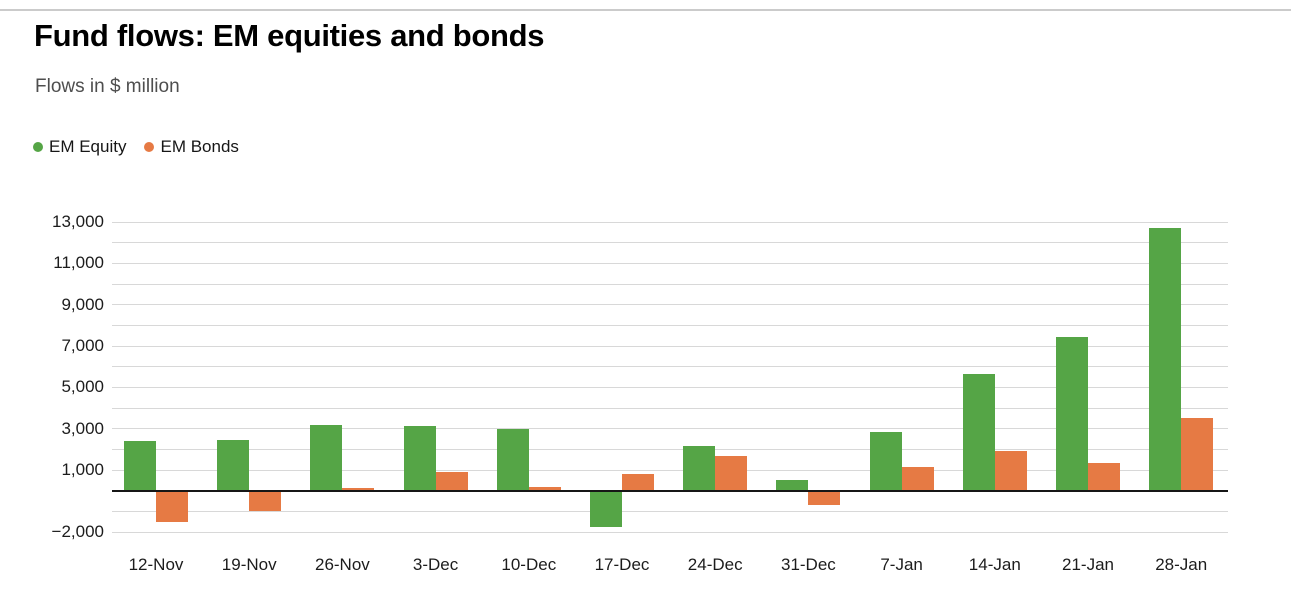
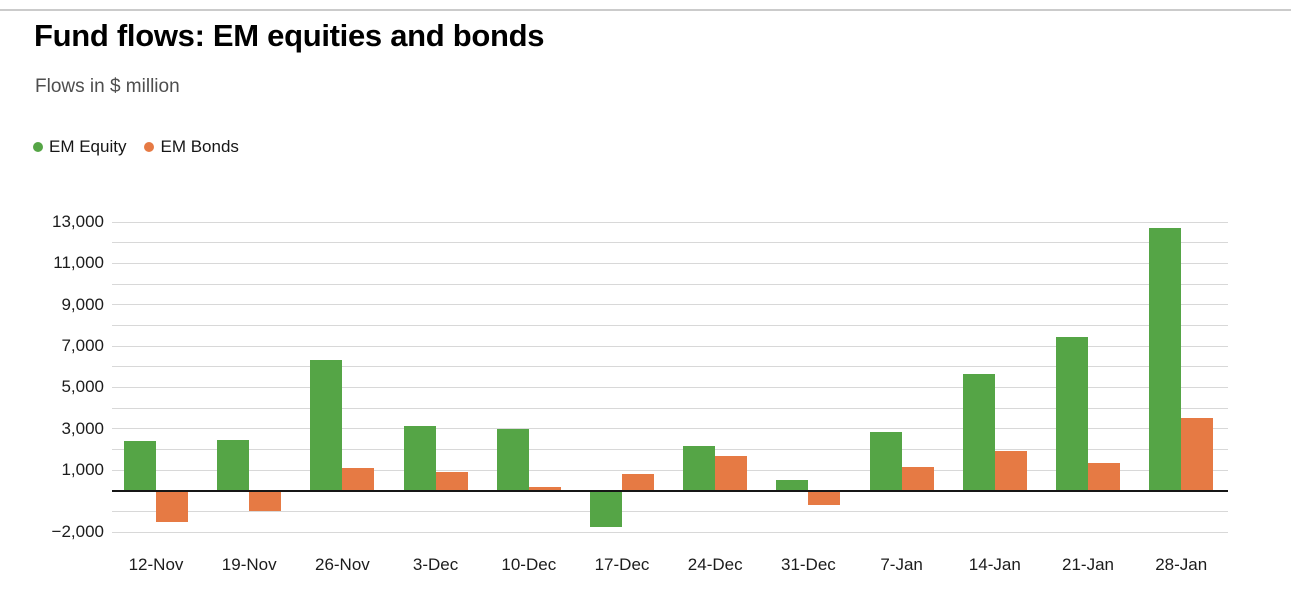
EM Equity/26-Nov: 3200 -> 6300
EM Bonds/26-Nov: 200 -> 1100
